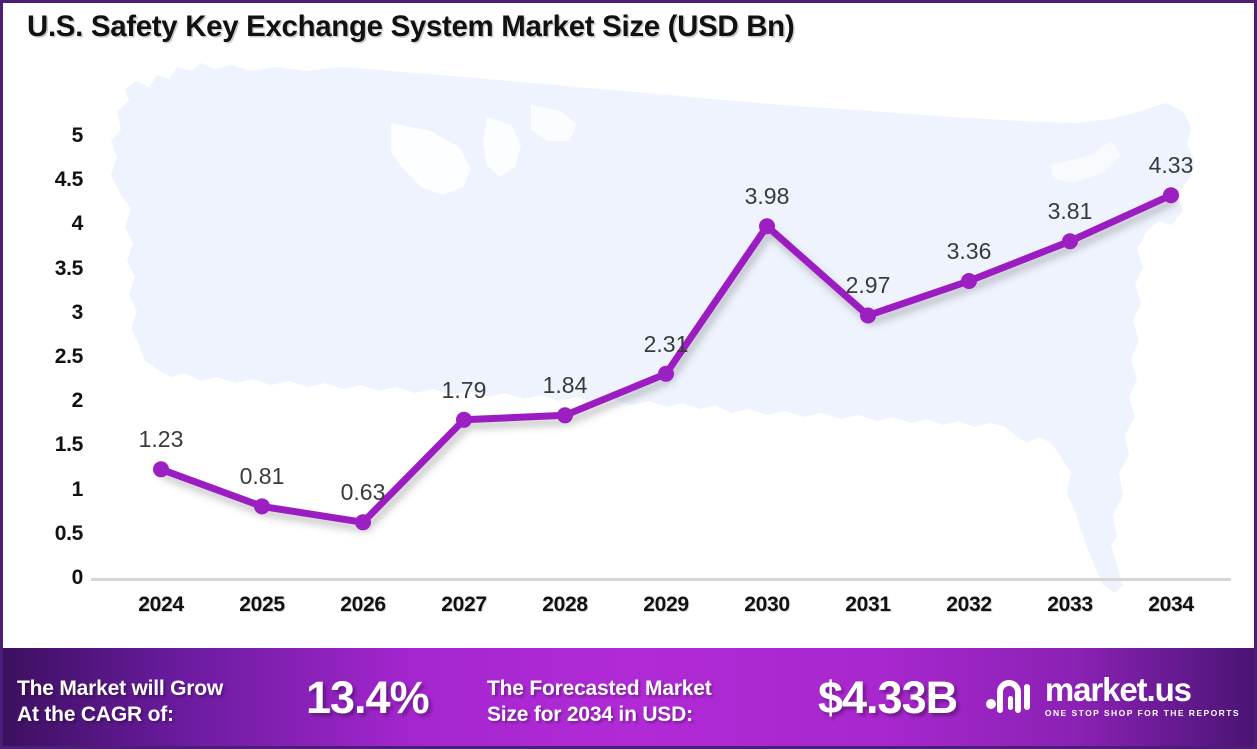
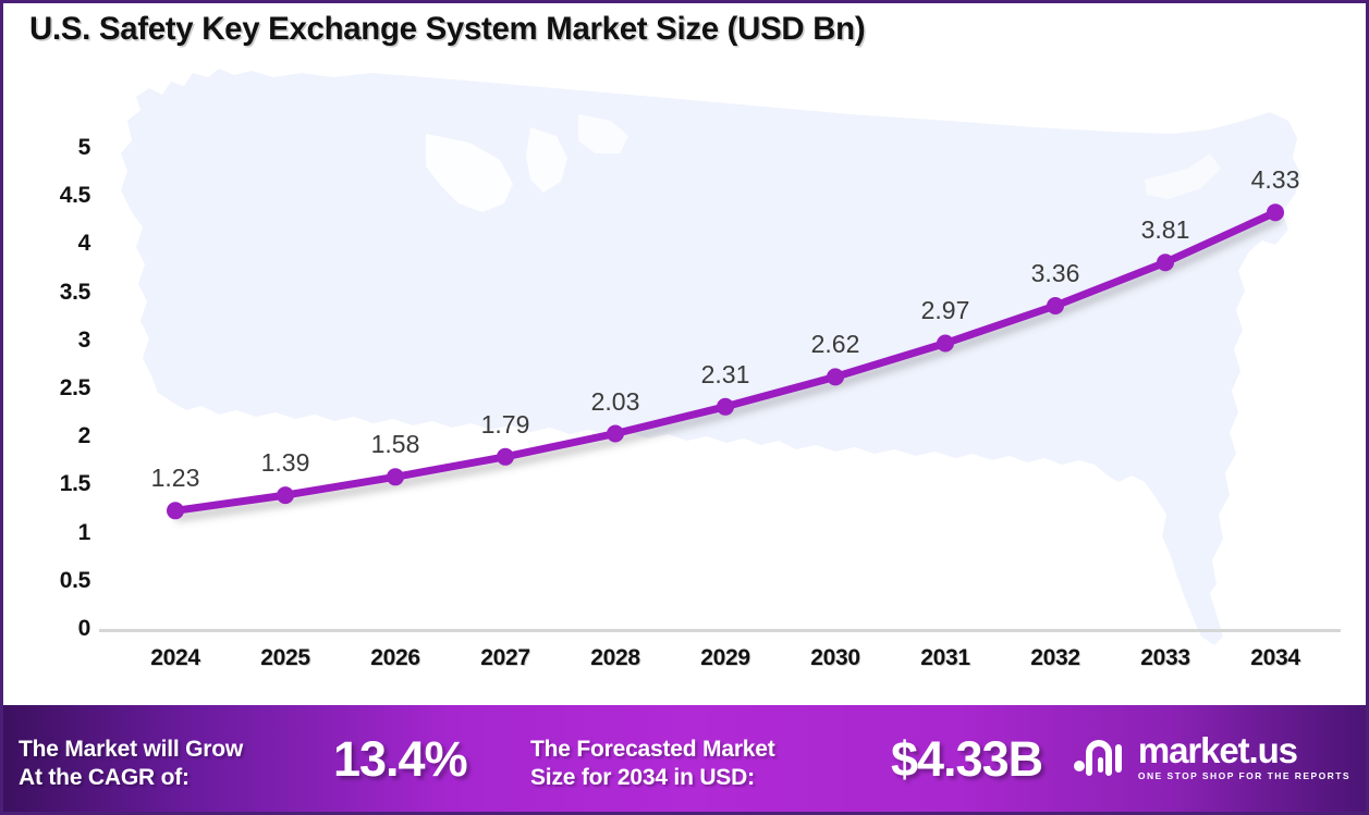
2025: 0.81 -> 1.39
2026: 0.63 -> 1.58
2028: 1.84 -> 2.03
2030: 3.98 -> 2.62
